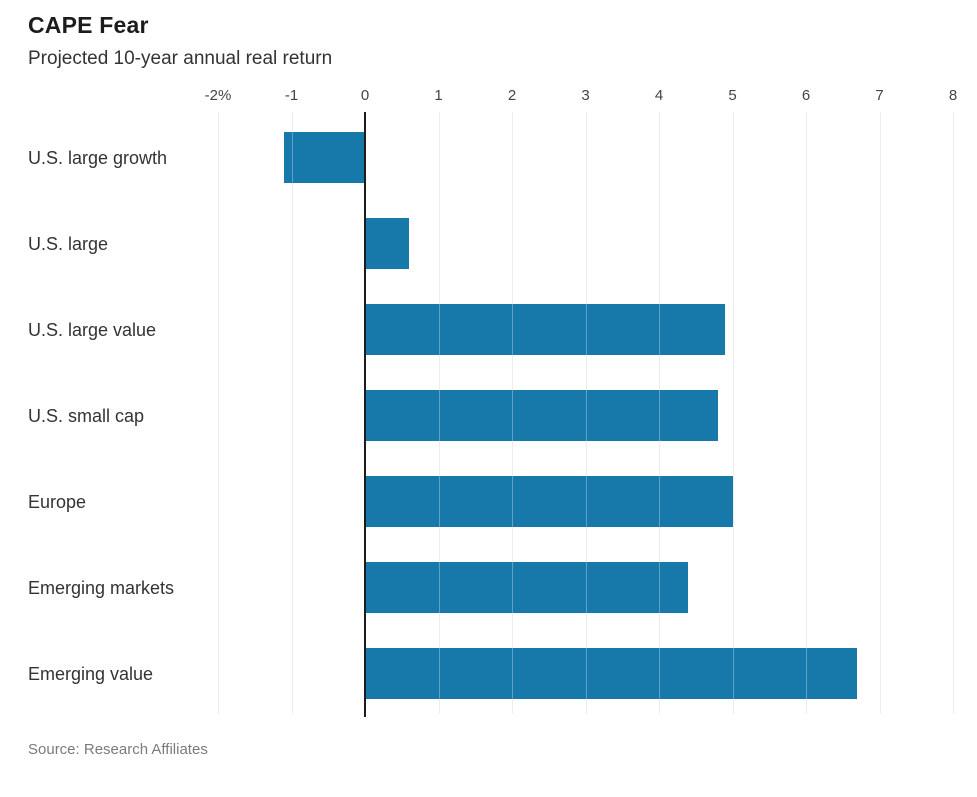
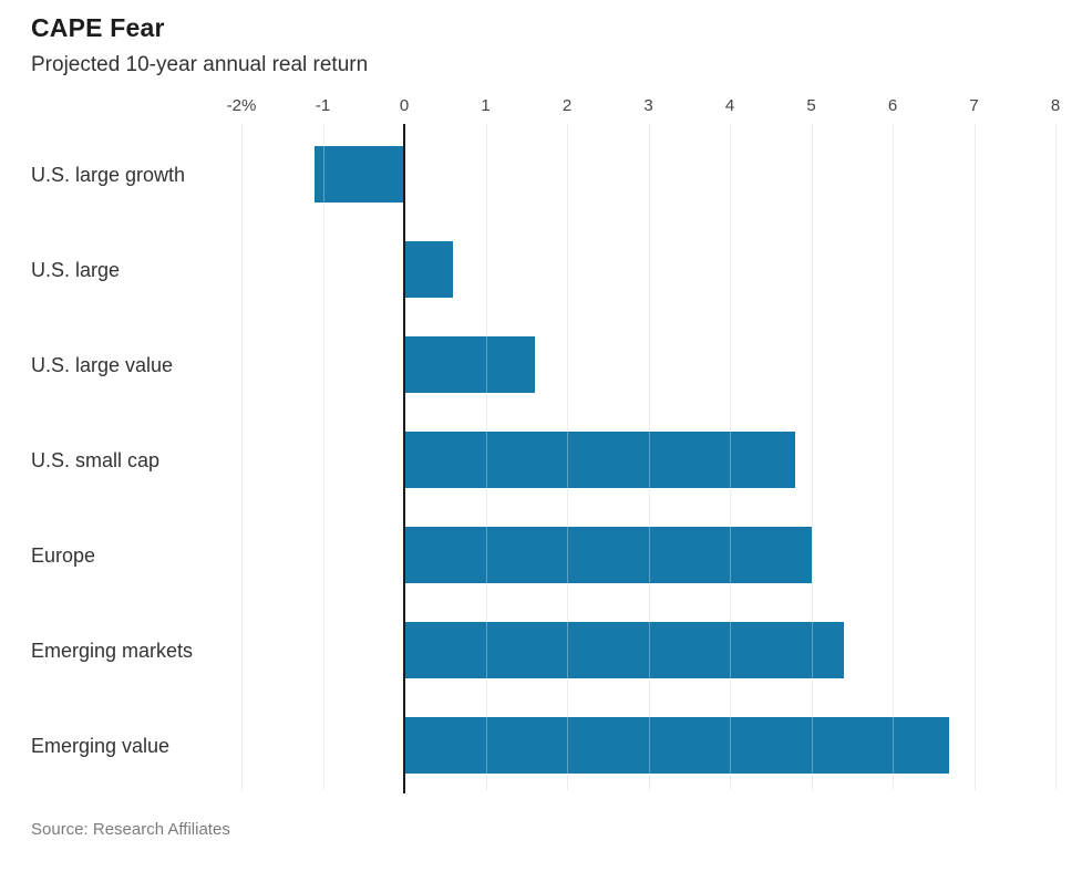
U.S. large value: 4.9 -> 1.6
Emerging markets: 4.4 -> 5.4
